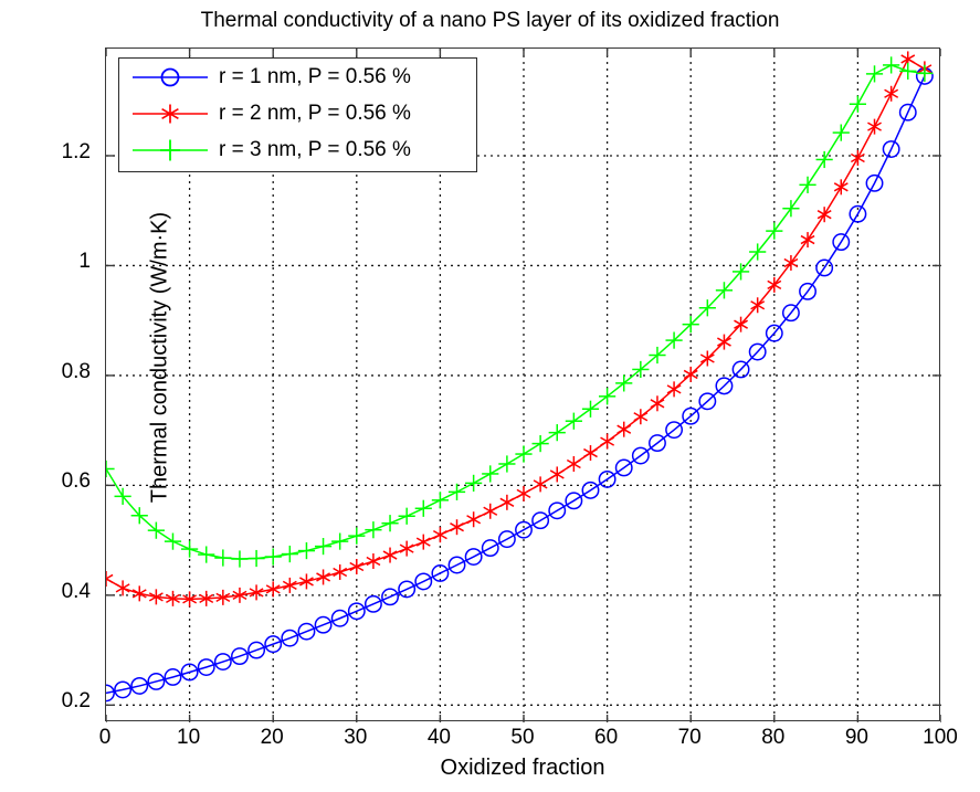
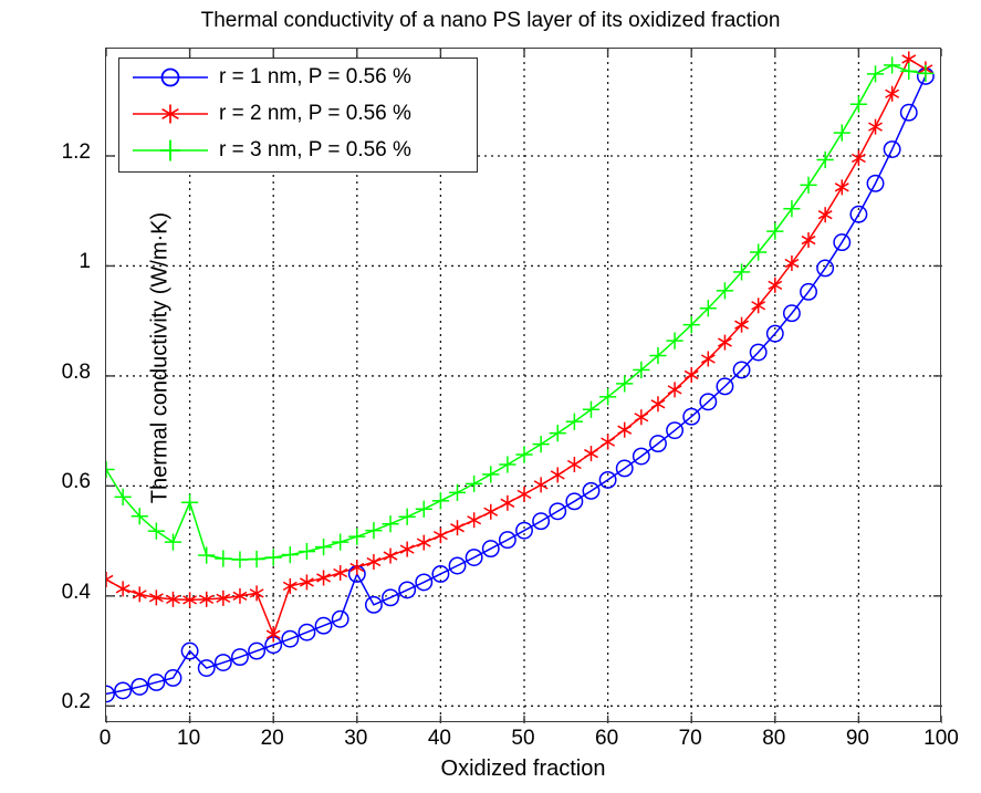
r = 1 nm, P = 0.56 %/10: 0.26 -> 0.30
r = 3 nm, P = 0.56 %/10: 0.48 -> 0.57
r = 2 nm, P = 0.56 %/20: 0.41 -> 0.33
r = 1 nm, P = 0.56 %/30: 0.37 -> 0.44
